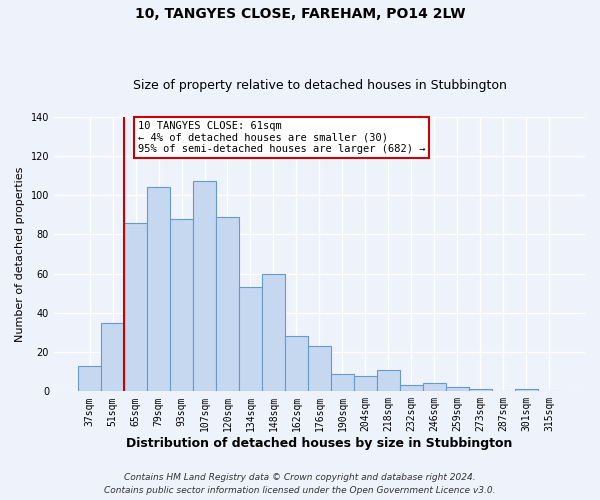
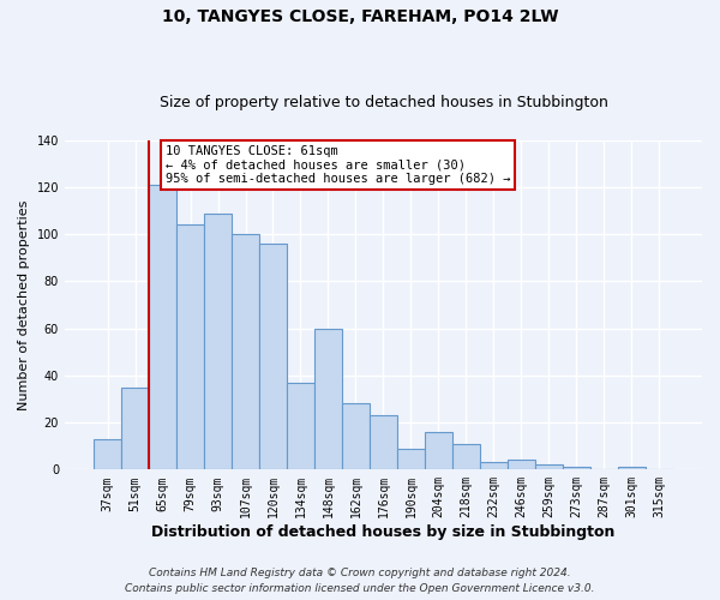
65sqm: 86 -> 121
93sqm: 88 -> 109
107sqm: 107 -> 100
120sqm: 89 -> 96
134sqm: 53 -> 37
204sqm: 8 -> 16
